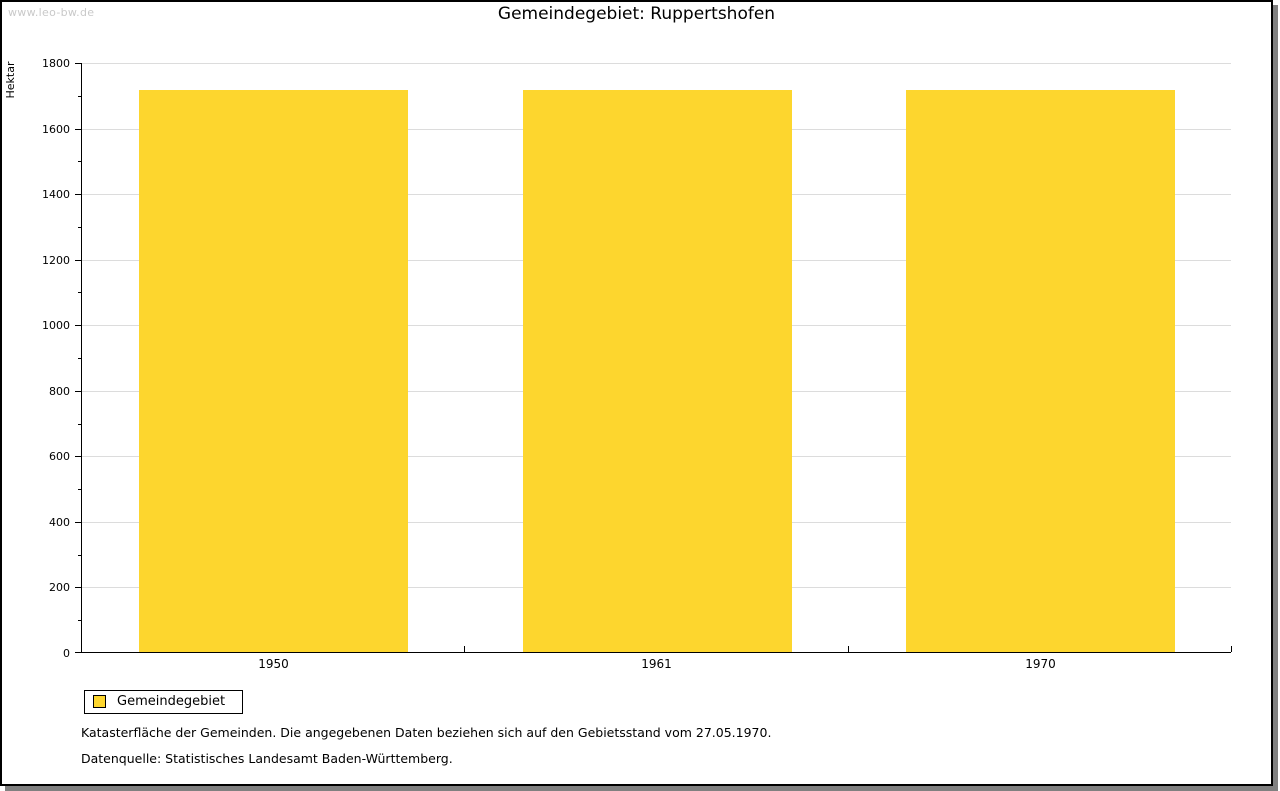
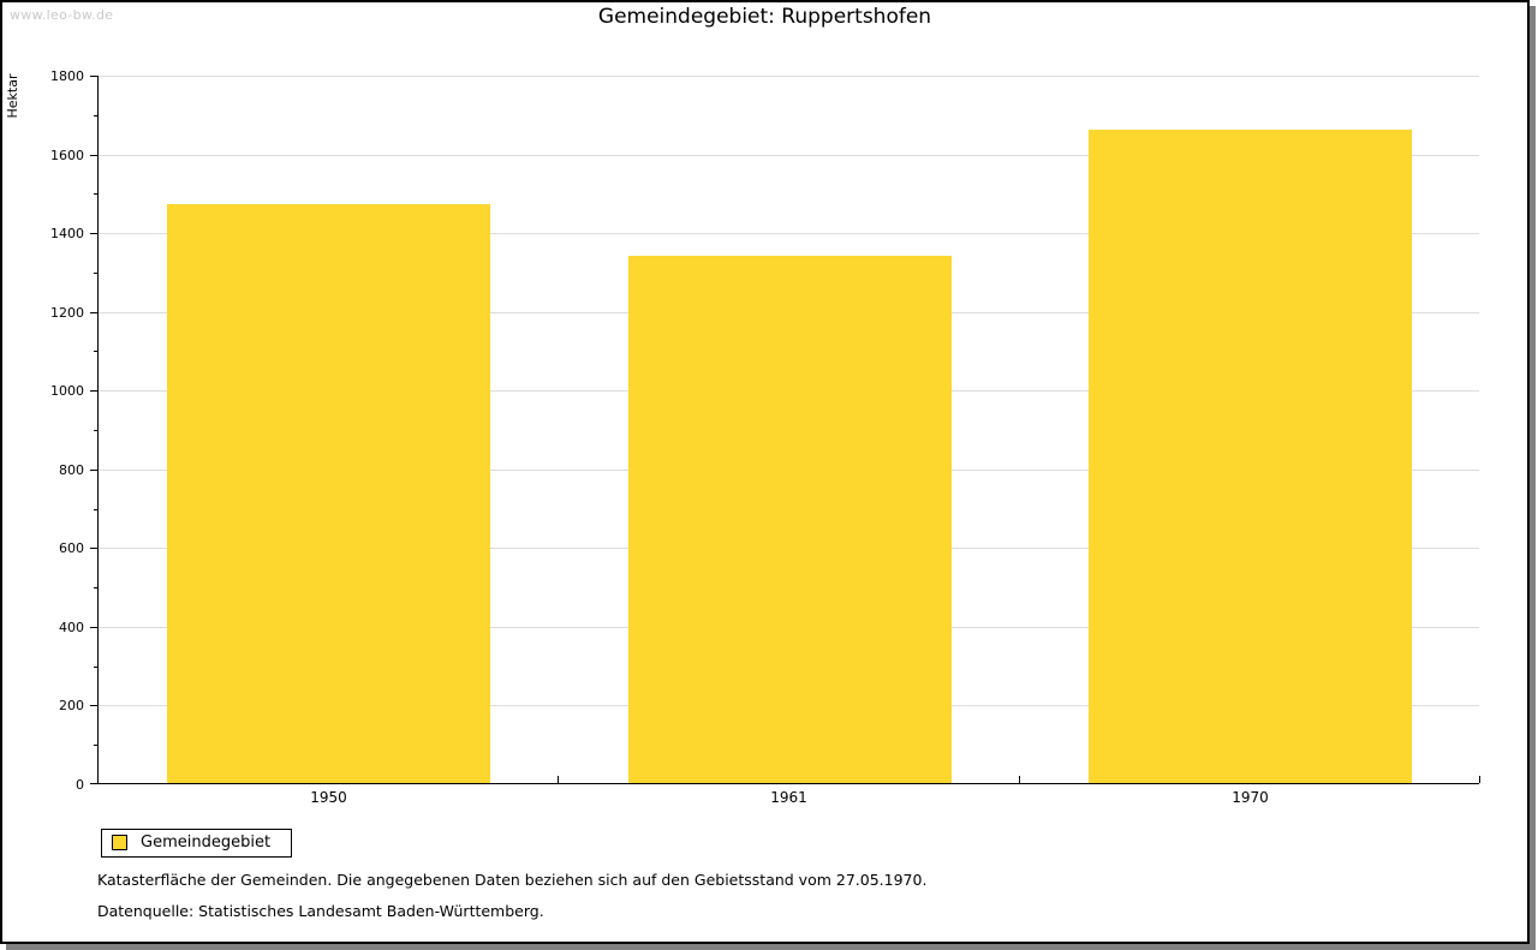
1950: 1720 -> 1470
1961: 1720 -> 1340
1970: 1720 -> 1660
